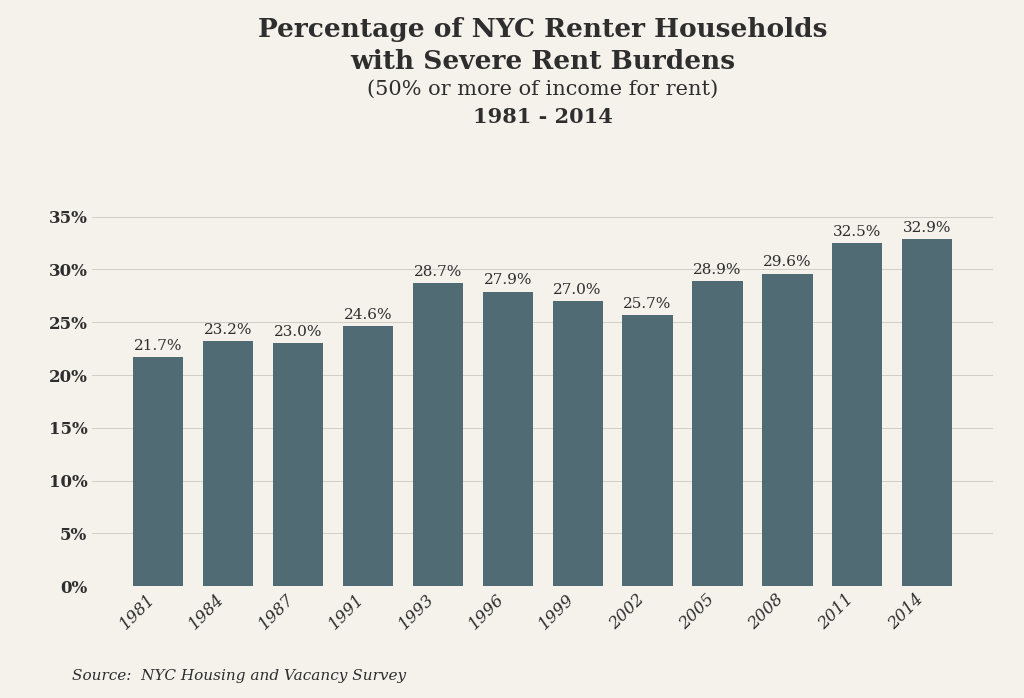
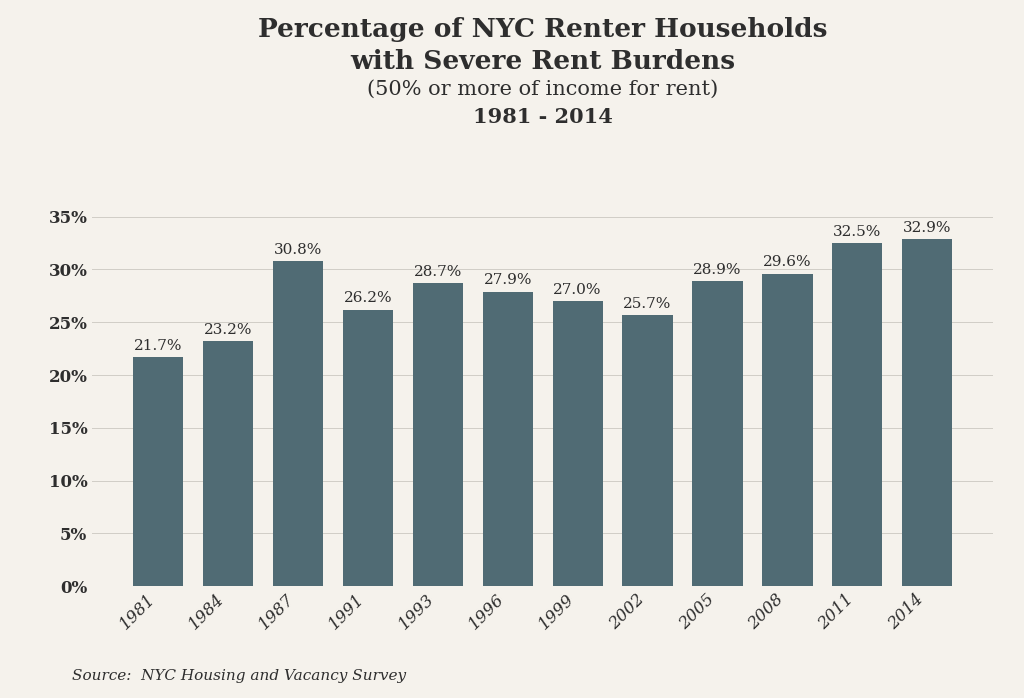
1987: 23.0% -> 30.8%
1991: 24.6% -> 26.2%
